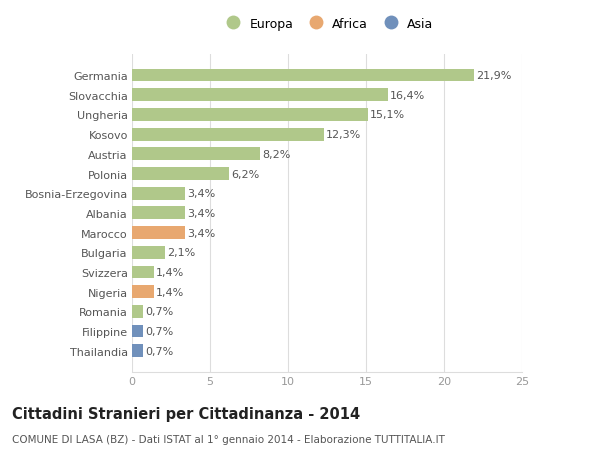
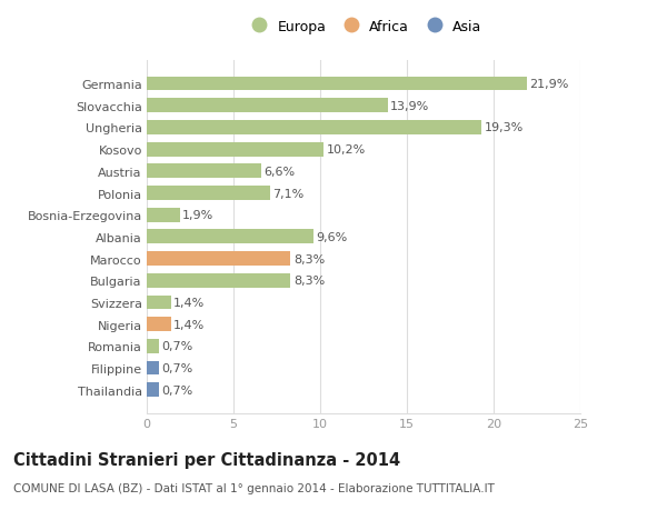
Slovacchia: 16,4% -> 13,9%
Ungheria: 15,1% -> 19,3%
Kosovo: 12,3% -> 10,2%
Austria: 8,2% -> 6,6%
Polonia: 6,2% -> 7,1%
Bosnia-Erzegovina: 3,4% -> 1,9%
Albania: 3,4% -> 9,6%
Marocco: 3,4% -> 8,3%
Bulgaria: 2,1% -> 8,3%
